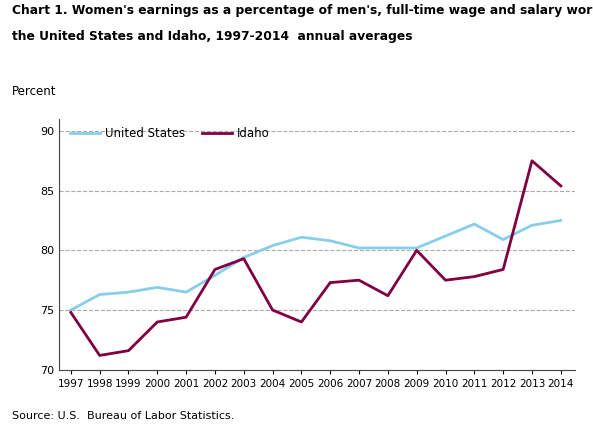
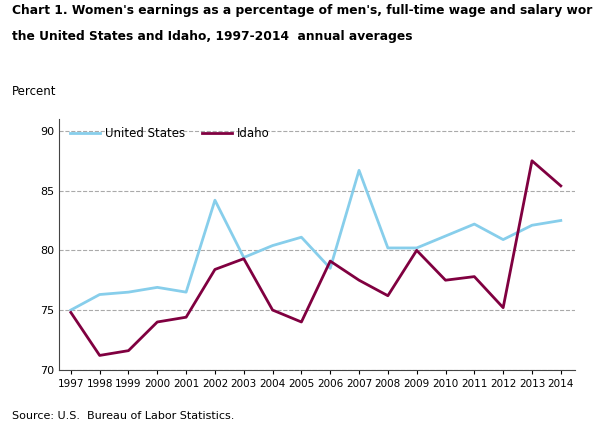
United States/2002: 77.9 -> 84.2
United States/2006: 80.8 -> 78.5
Idaho/2006: 77.3 -> 79.1
United States/2007: 80.2 -> 86.7
Idaho/2012: 78.4 -> 75.2
